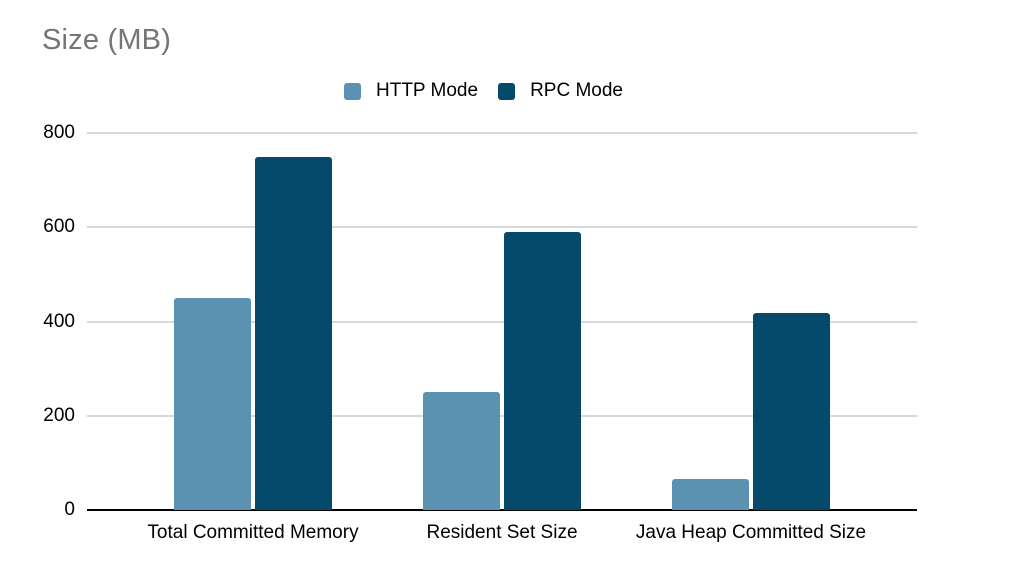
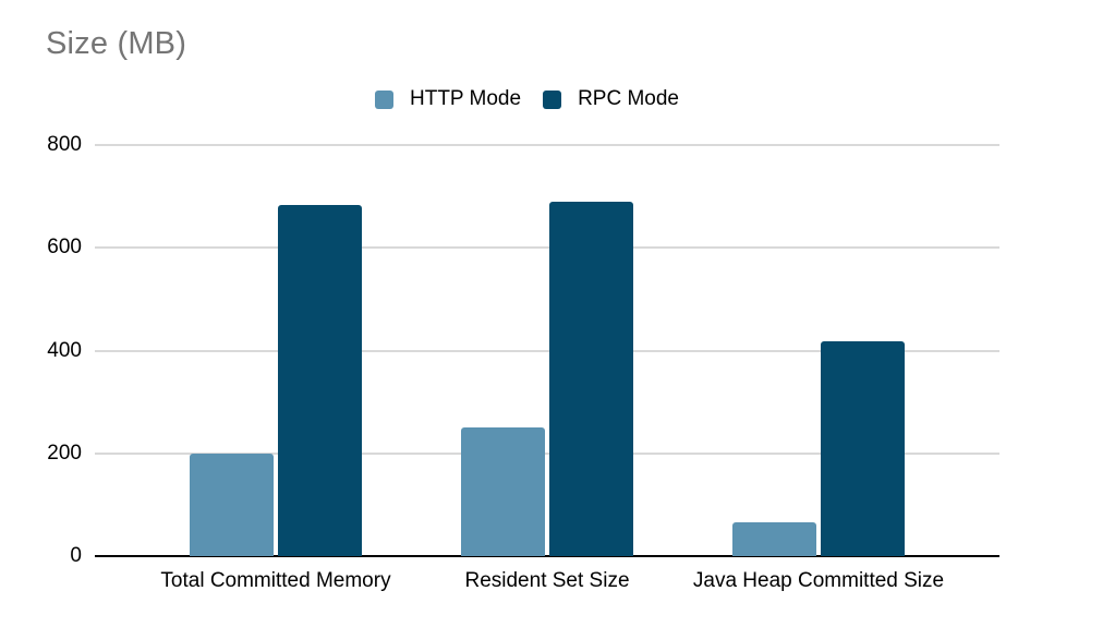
HTTP Mode/Total Committed Memory: 450 -> 200
RPC Mode/Total Committed Memory: 750 -> 680
RPC Mode/Resident Set Size: 590 -> 690
